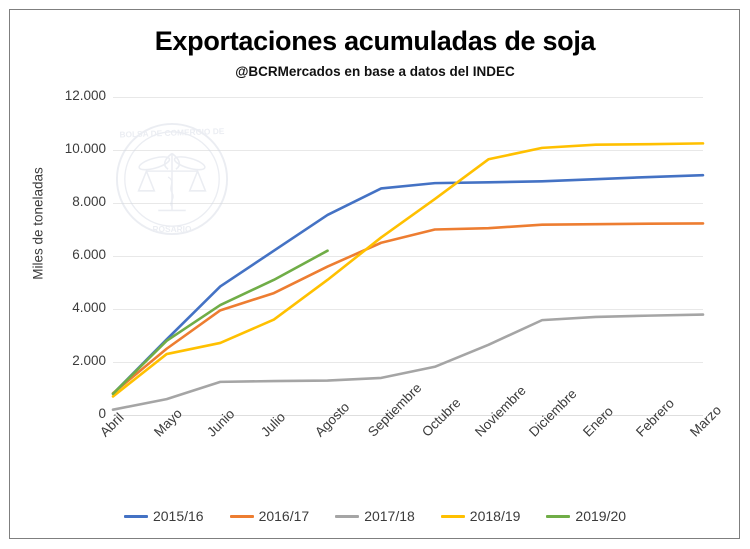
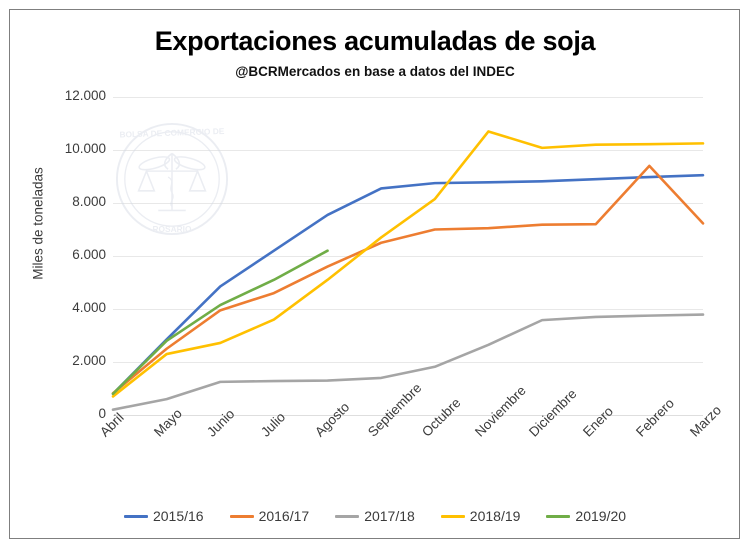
2018/19/Noviembre: 9600 -> 10700
2016/17/Febrero: 7200 -> 9400
